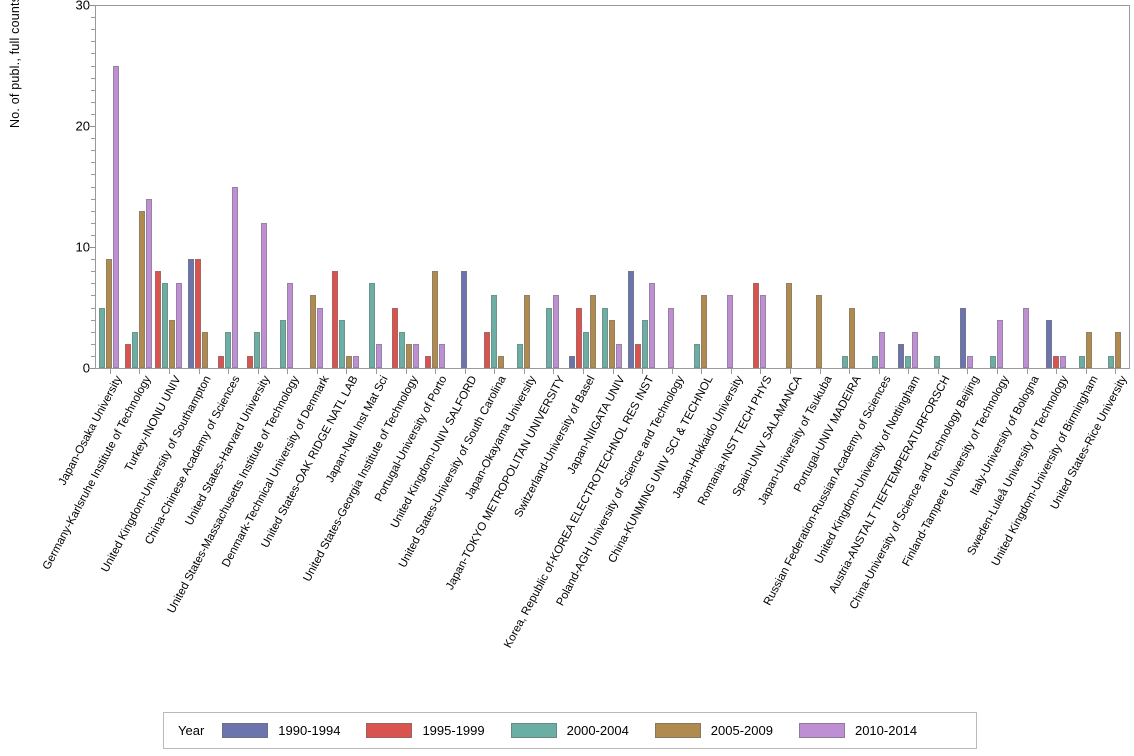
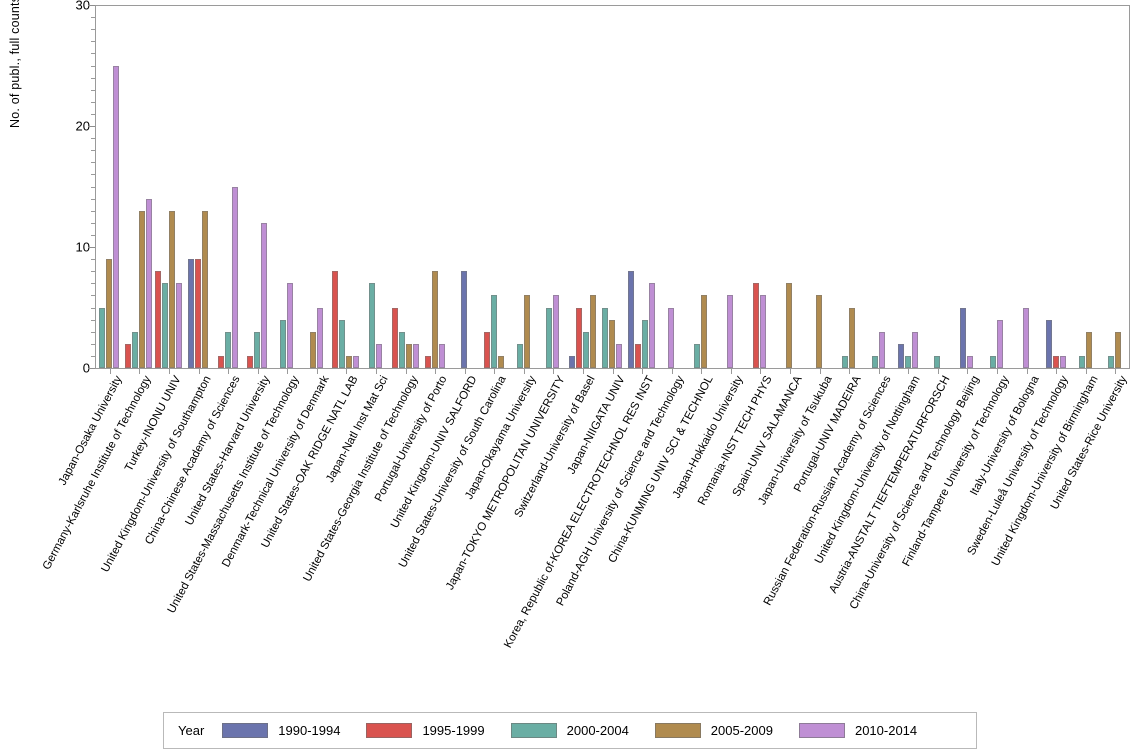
2005-2009/Turkey-INONU UNIV: 4 -> 13
2005-2009/United Kingdom-University of Southampton: 3 -> 13
2005-2009/Denmark-Technical University of Denmark: 6 -> 3
